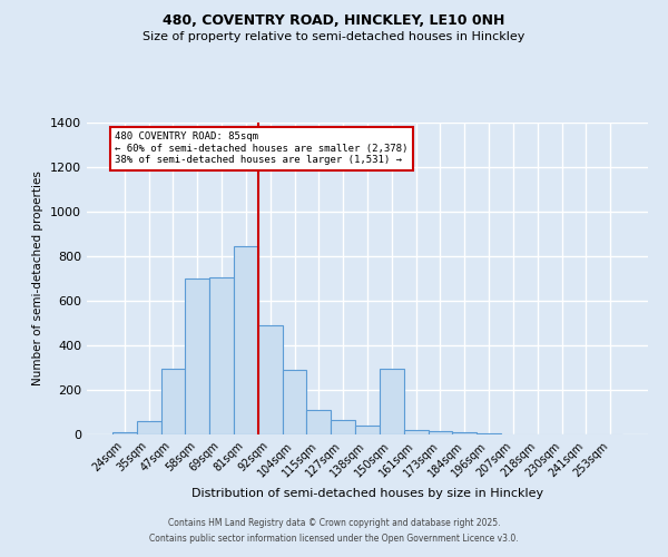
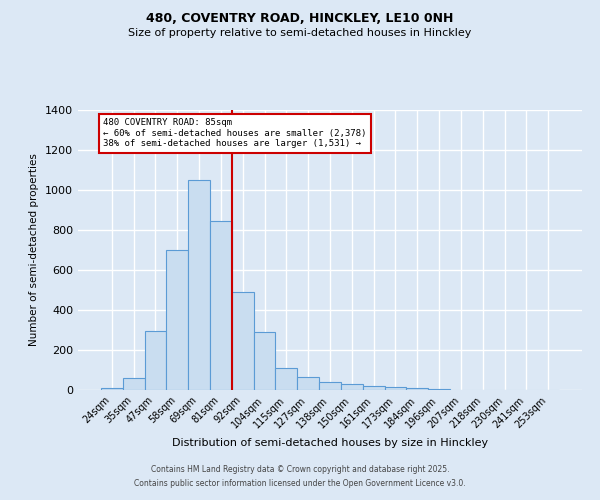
69sqm: 705 -> 1050
150sqm: 295 -> 32
